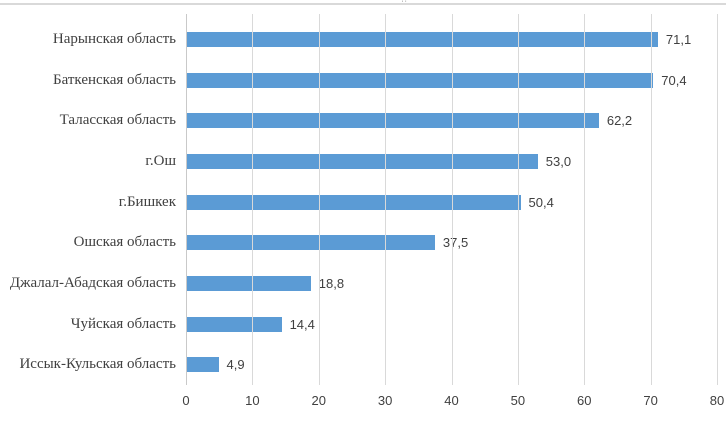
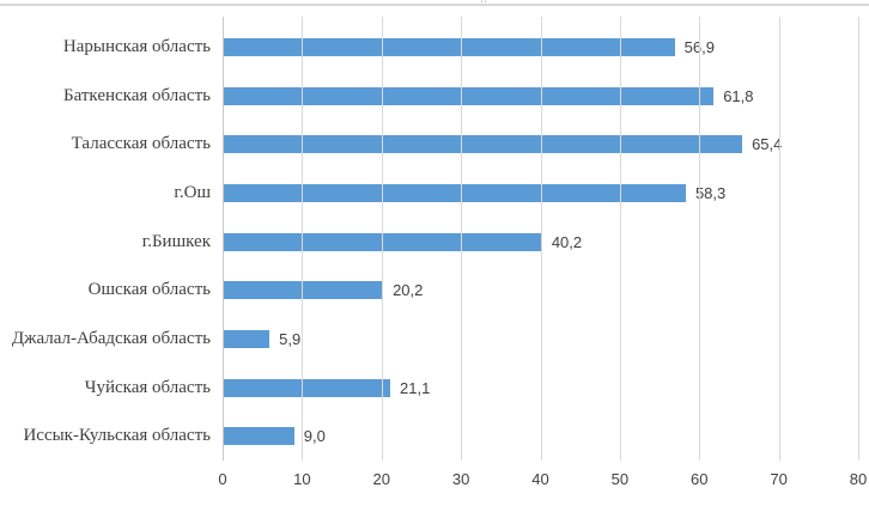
Нарынская область: 71,1 -> 56,9
Баткенская область: 70,4 -> 61,8
Таласская область: 62,2 -> 65,4
г.Ош: 53,0 -> 58,3
г.Бишкек: 50,4 -> 40,2
Ошская область: 37,5 -> 20,2
Джалал-Абадская область: 18,8 -> 5,9
Чуйская область: 14,4 -> 21,1
Иссык-Кульская область: 4,9 -> 9,0
